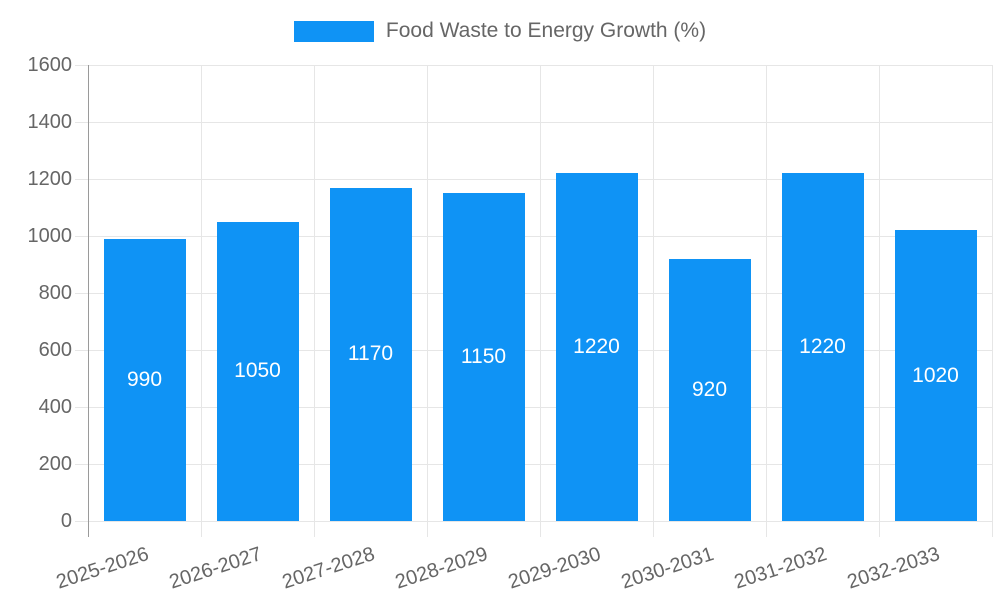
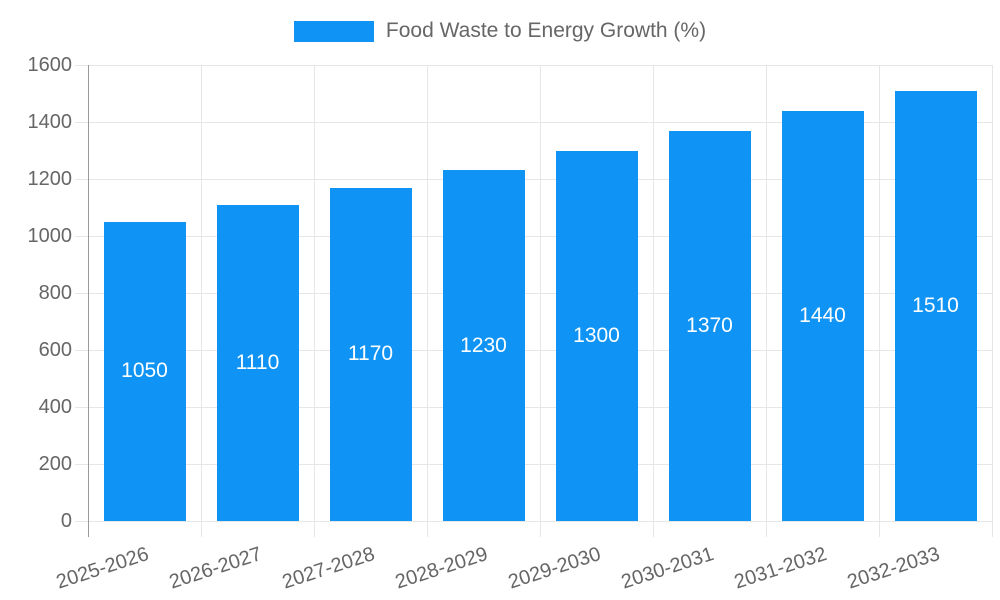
2025-2026: 990 -> 1050
2026-2027: 1050 -> 1110
2028-2029: 1150 -> 1230
2029-2030: 1220 -> 1300
2030-2031: 920 -> 1370
2031-2032: 1220 -> 1440
2032-2033: 1020 -> 1510
